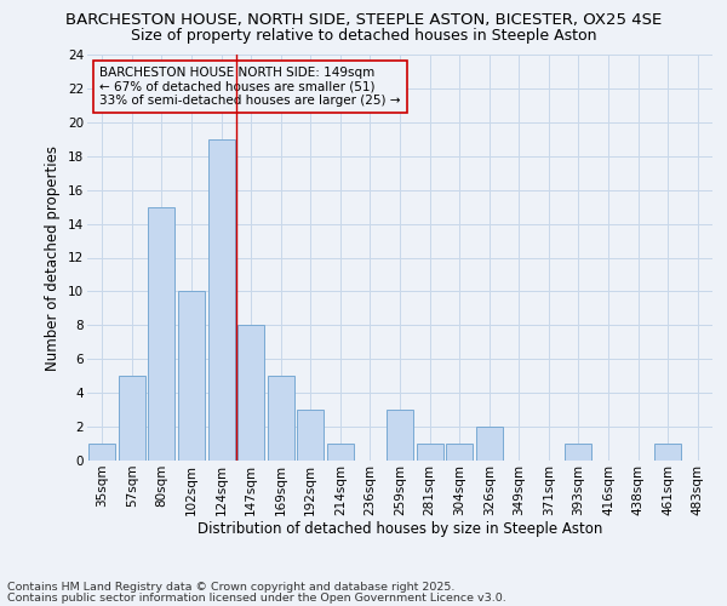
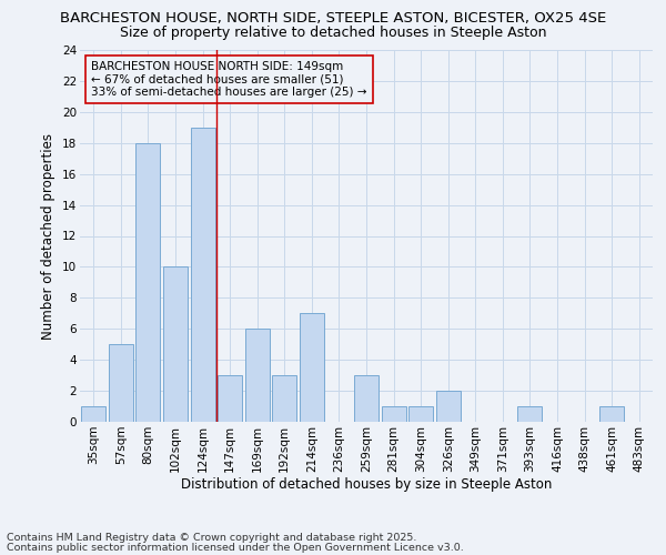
80sqm: 15 -> 18
147sqm: 8 -> 3
169sqm: 5 -> 6
214sqm: 1 -> 7
